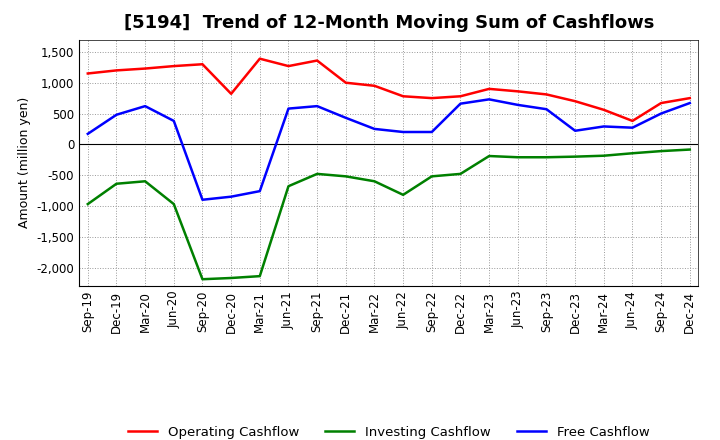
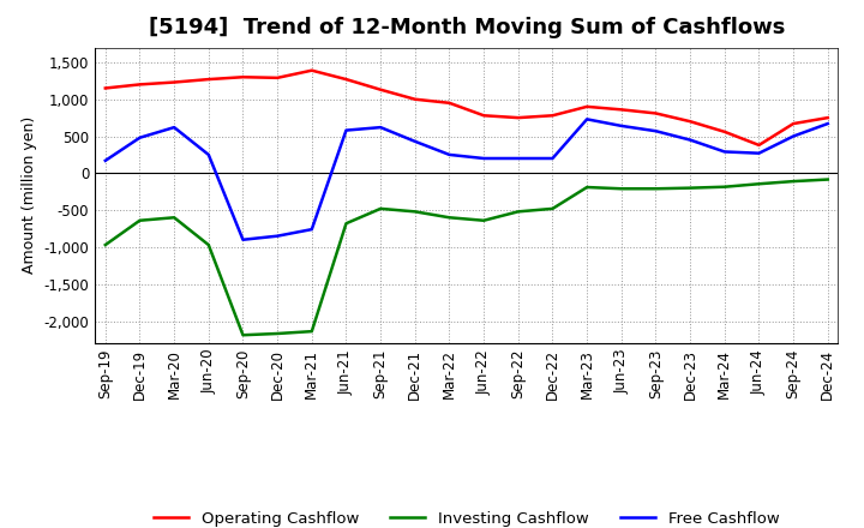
Free Cashflow/Jun-20: 380 -> 250
Operating Cashflow/Dec-20: 820 -> 1,290
Operating Cashflow/Sep-21: 1,360 -> 1,130
Investing Cashflow/Jun-22: -820 -> -640
Free Cashflow/Dec-22: 660 -> 200
Free Cashflow/Dec-23: 220 -> 450
